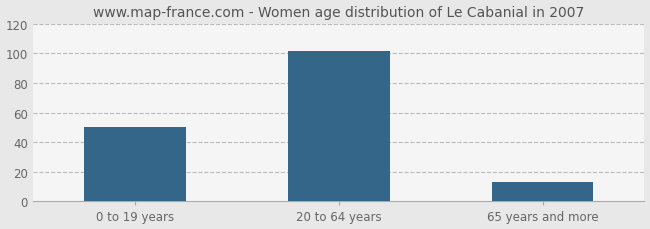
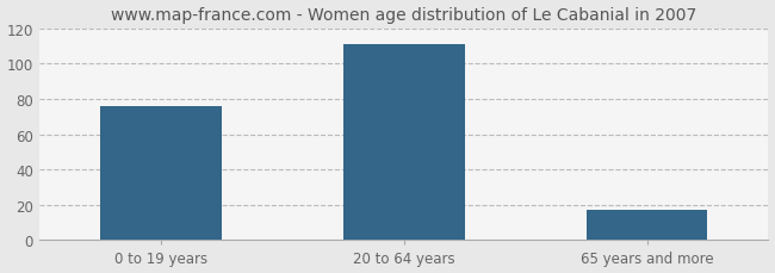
0 to 19 years: 50 -> 76
20 to 64 years: 102 -> 111
65 years and more: 13 -> 17
